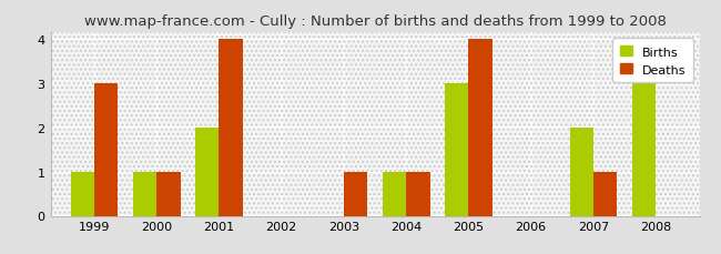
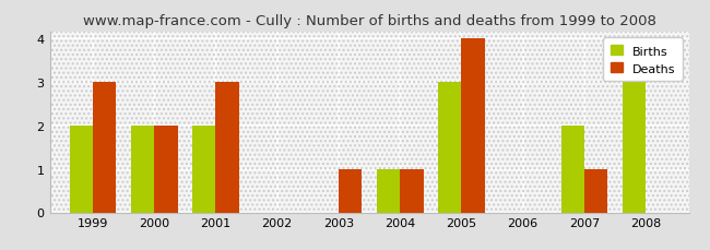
Births/1999: 1 -> 2
Births/2000: 1 -> 2
Deaths/2000: 1 -> 2
Deaths/2001: 4 -> 3
